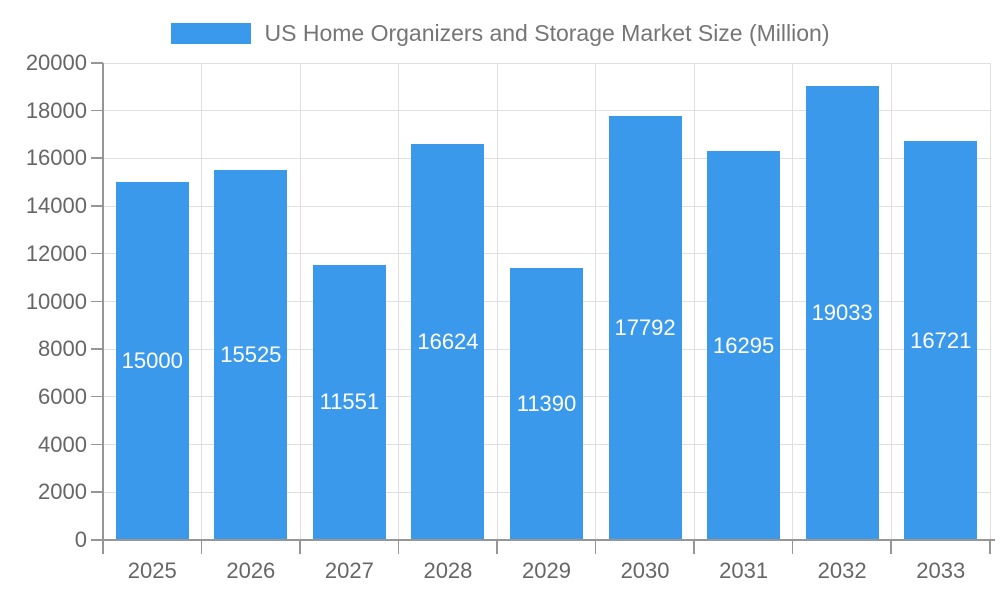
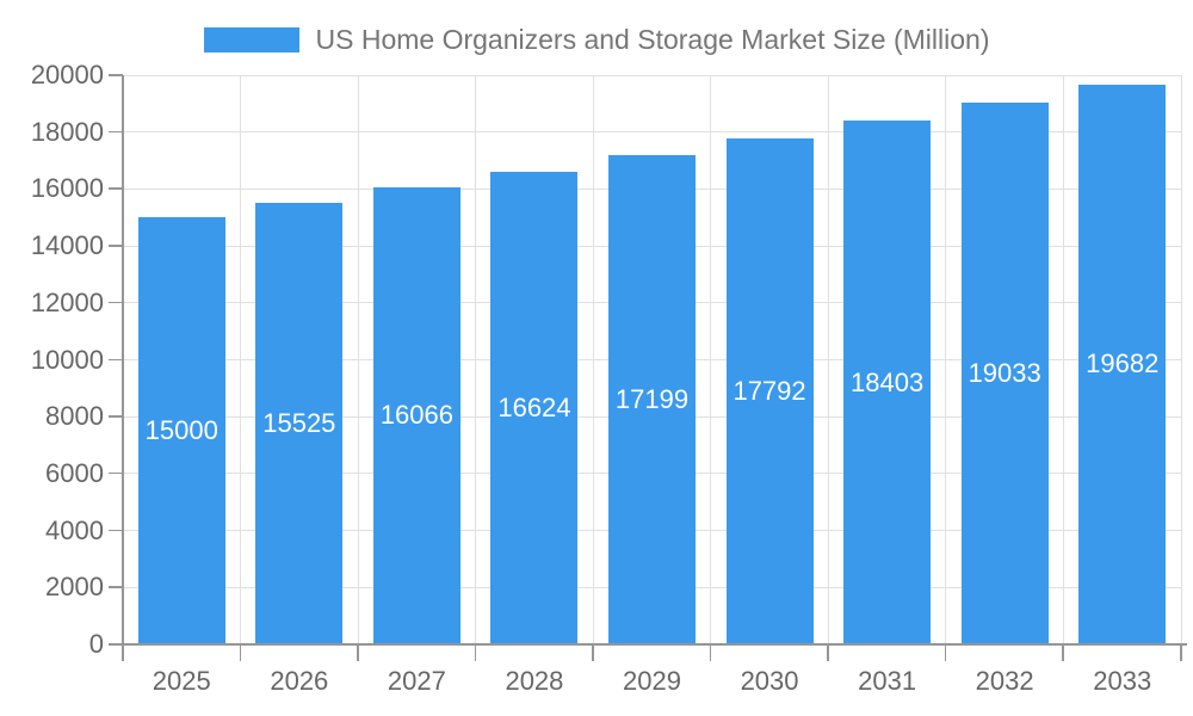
2027: 11551 -> 16066
2029: 11390 -> 17199
2031: 16295 -> 18403
2033: 16721 -> 19682
